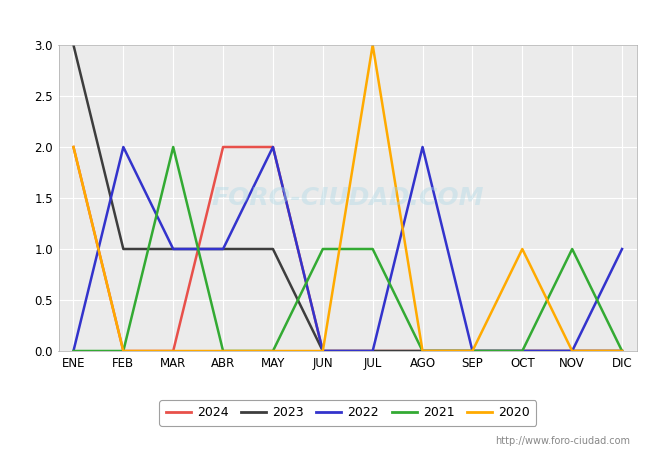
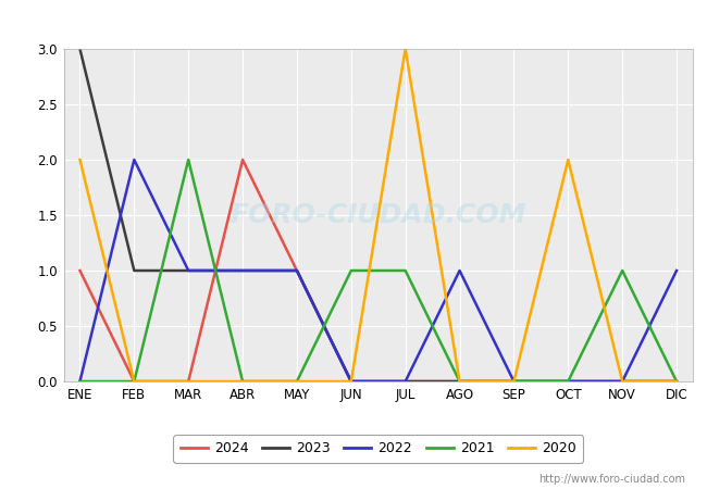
2024/ENE: 2 -> 1
2024/MAY: 2 -> 1
2022/MAY: 2 -> 1
2022/AGO: 2 -> 1
2020/OCT: 1 -> 2
